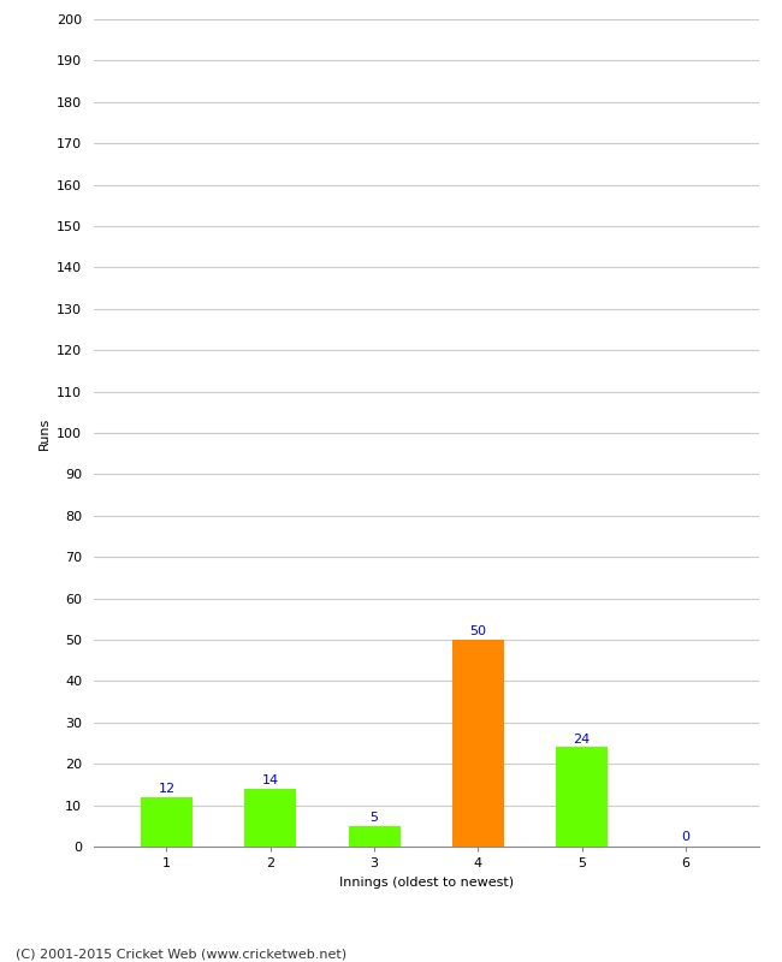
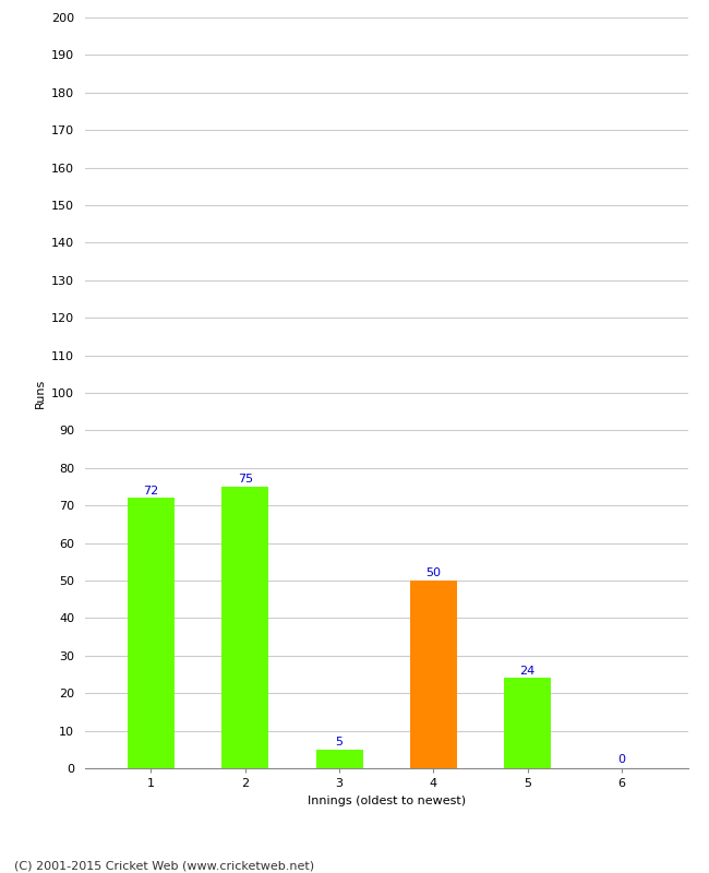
1: 12 -> 72
2: 14 -> 75
